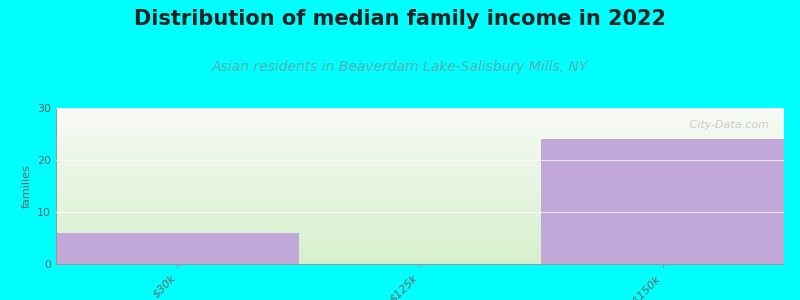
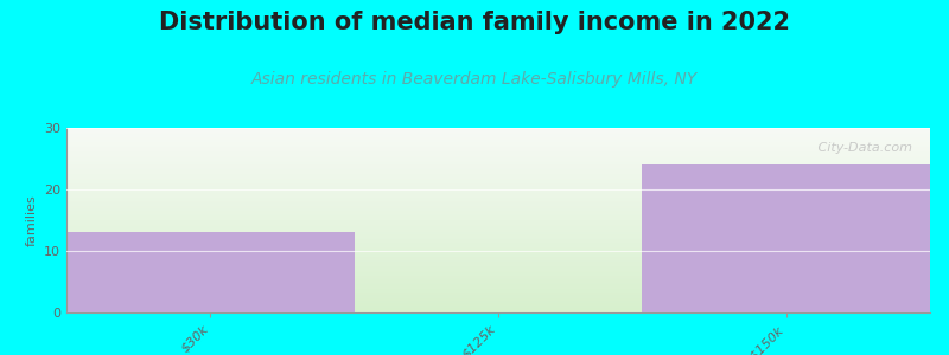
$30k: 6 -> 13
